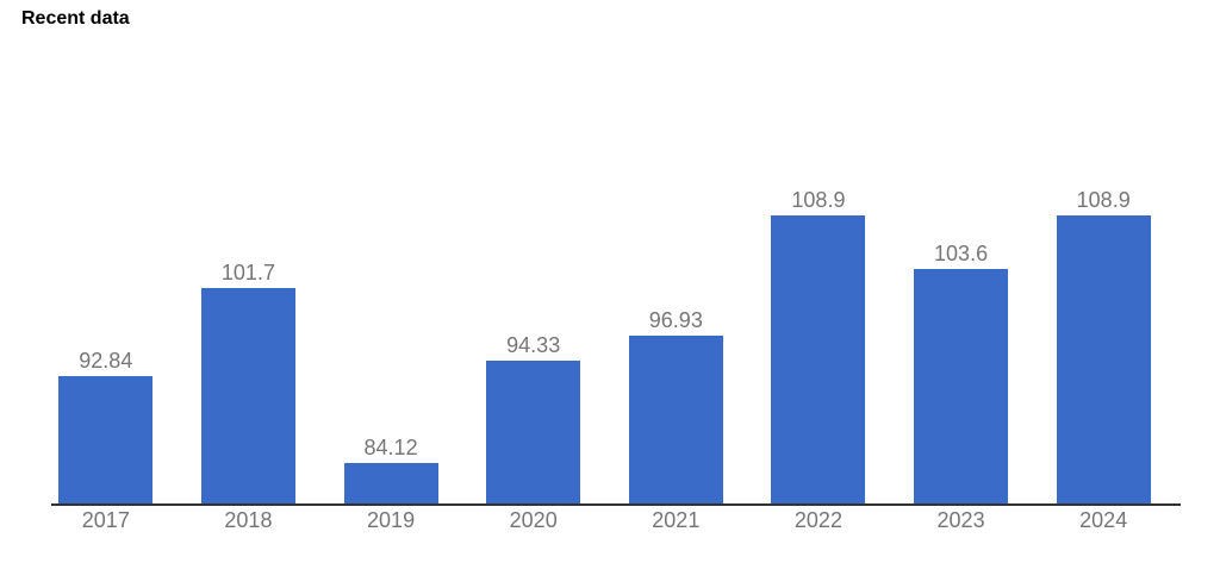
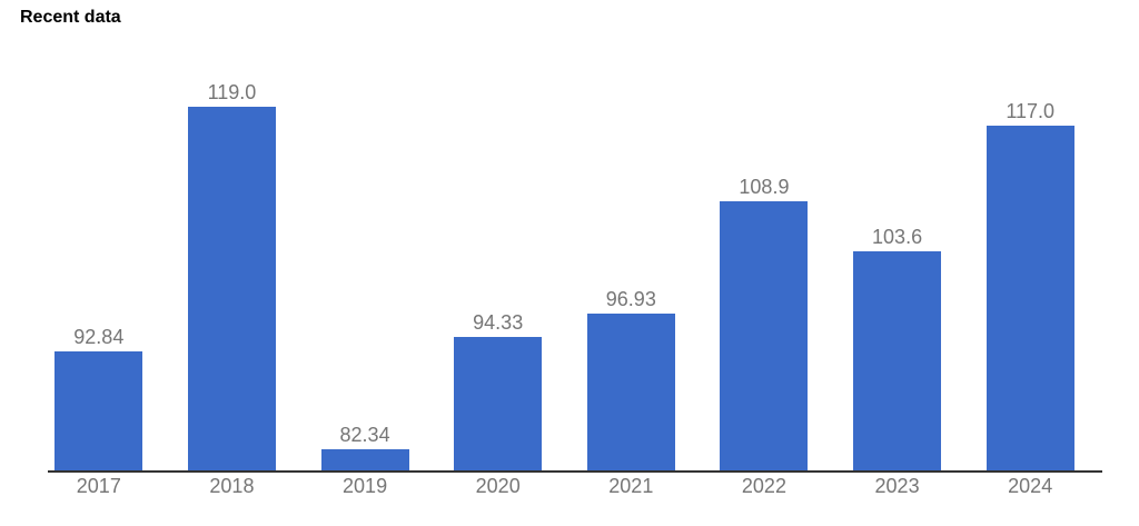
2018: 101.7 -> 119.0
2019: 84.12 -> 82.34
2024: 108.9 -> 117.0
